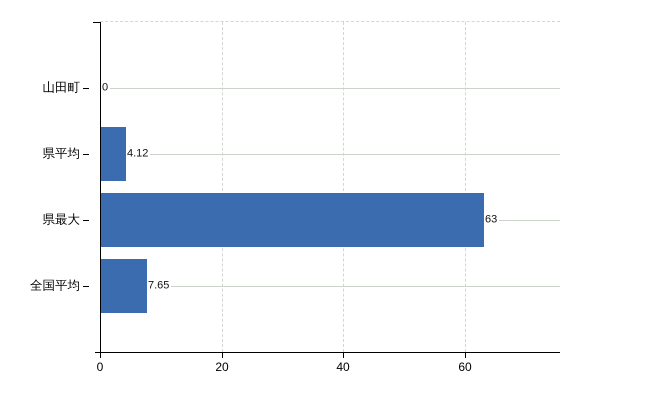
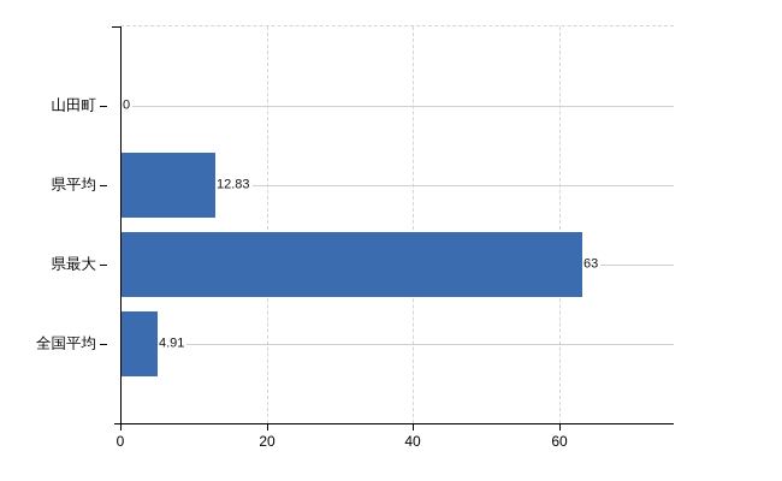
県平均: 4.12 -> 12.83
全国平均: 7.65 -> 4.91
